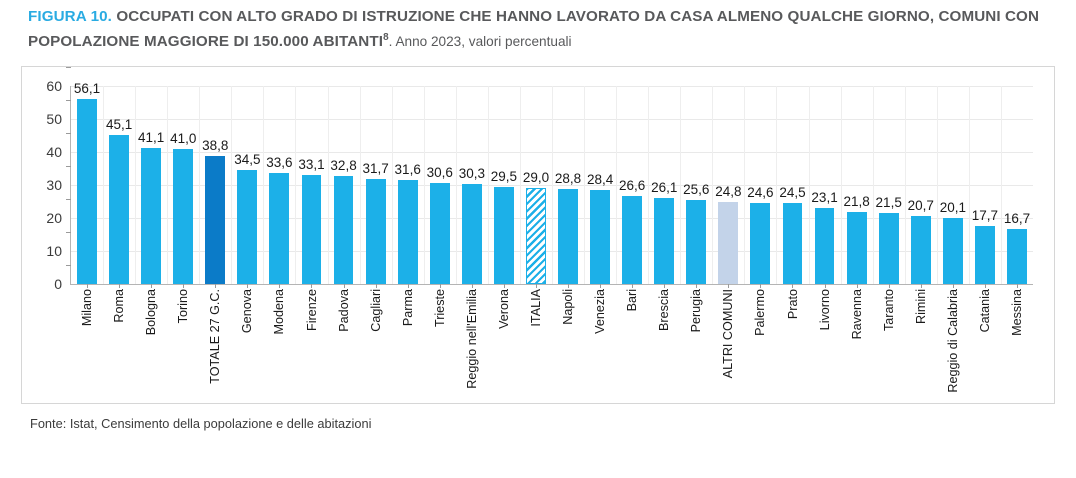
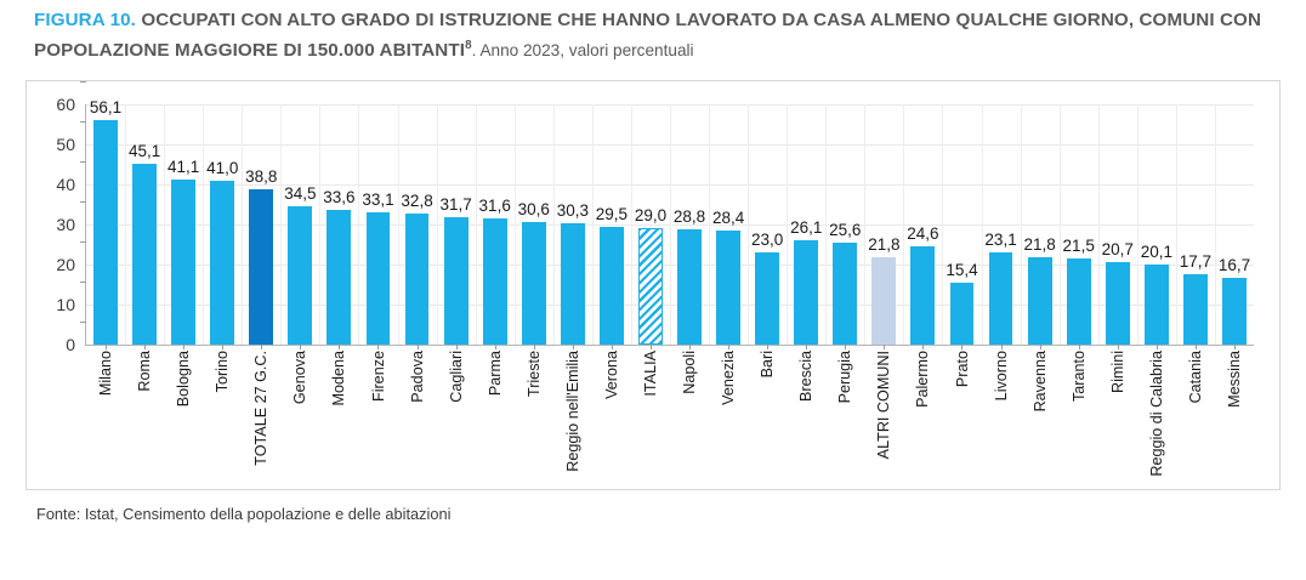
Bari: 26,6 -> 23,0
ALTRI COMUNI: 24,8 -> 21,8
Prato: 24,5 -> 15,4
